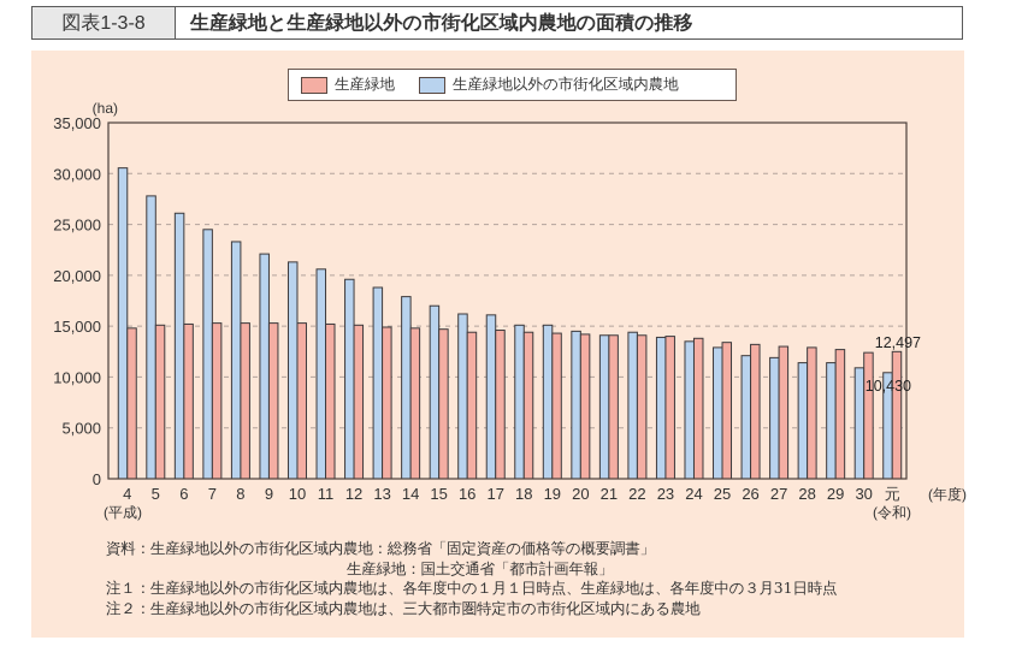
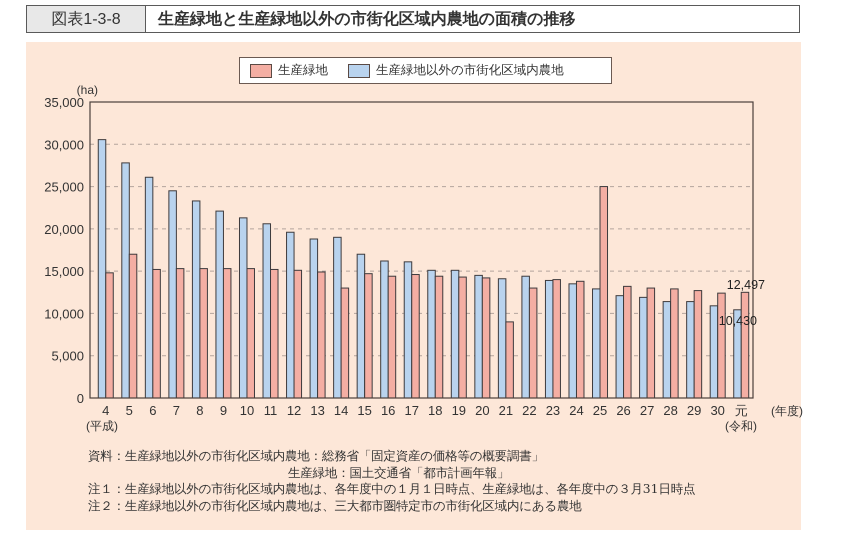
生産緑地/5: 15000 -> 17000
生産緑地以外の市街化区域内農地/14: 18000 -> 19000
生産緑地/14: 15000 -> 13000
生産緑地/21: 14000 -> 9000
生産緑地/22: 14000 -> 13000
生産緑地/25: 13000 -> 25000
